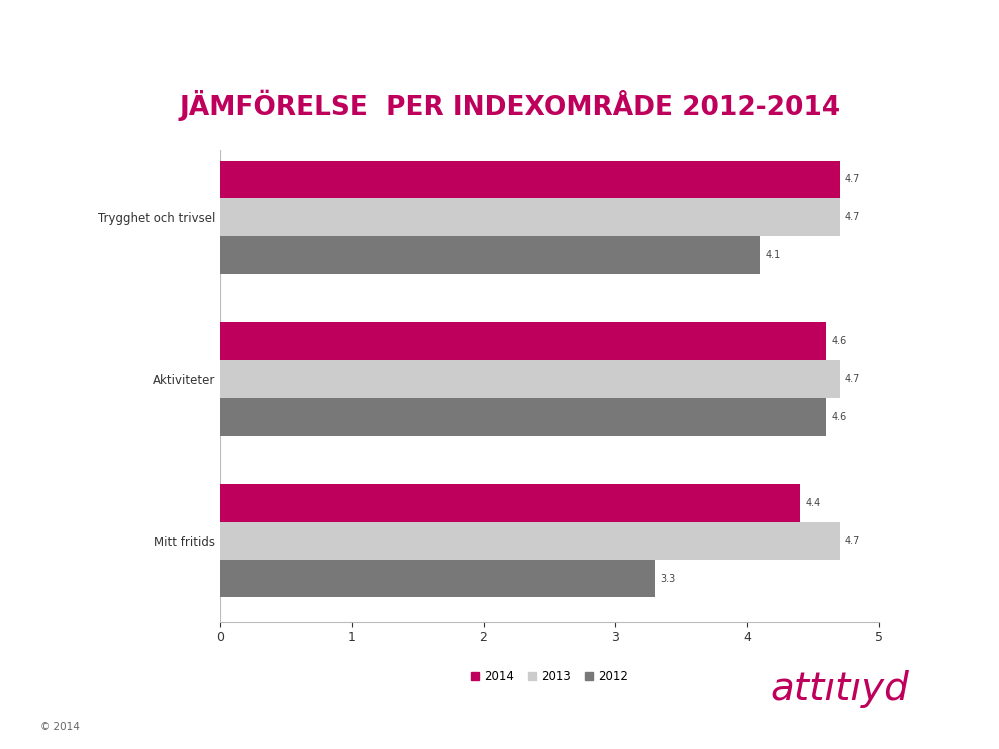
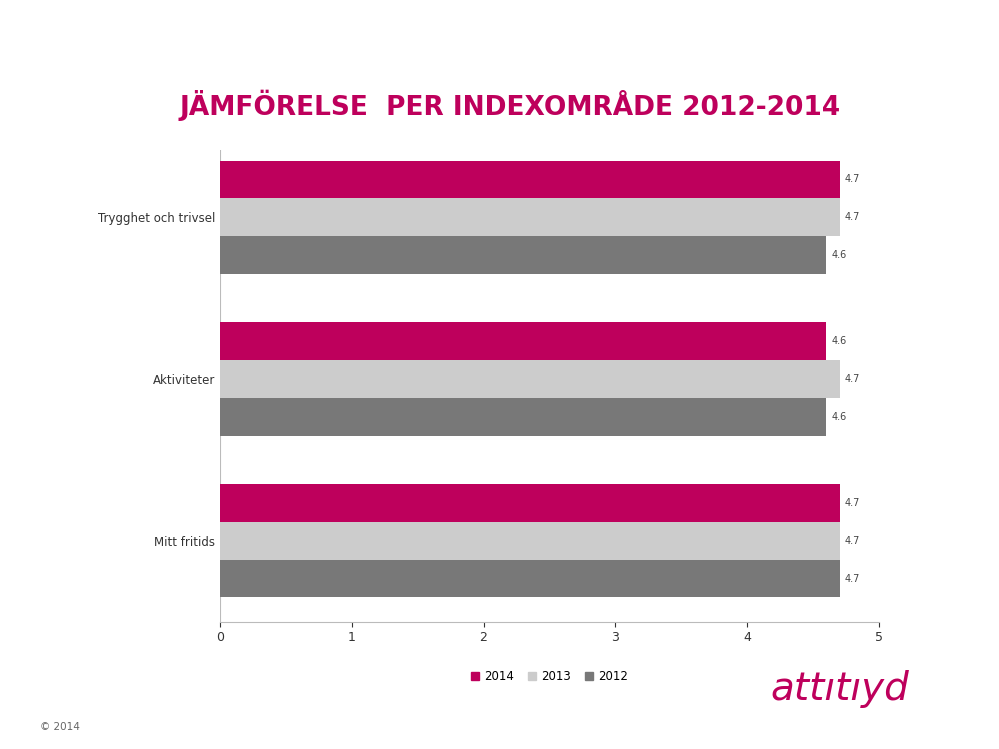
2012/Trygghet och trivsel: 4.1 -> 4.6
2014/Mitt fritids: 4.4 -> 4.7
2012/Mitt fritids: 3.3 -> 4.7
